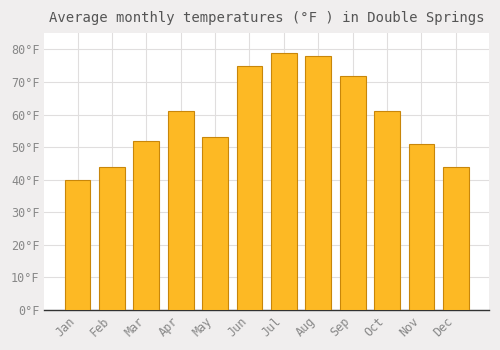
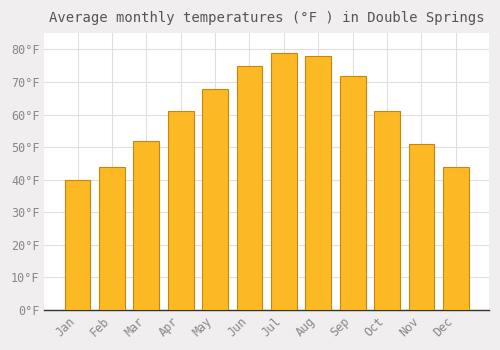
May: 53°F -> 68°F
